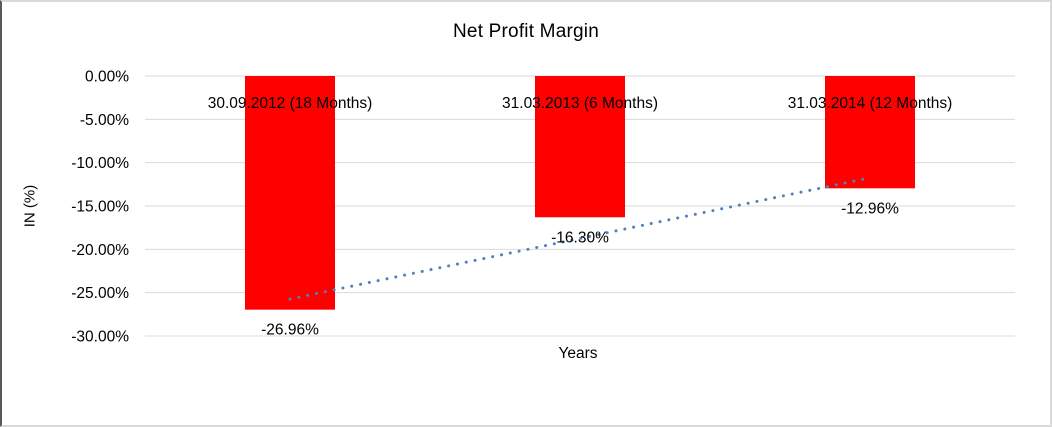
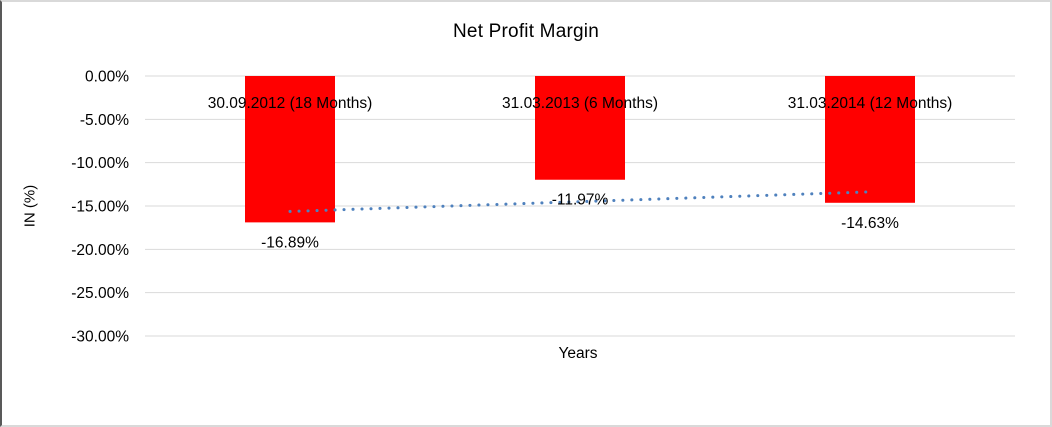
30.09.2012 (18 Months): -26.96% -> -16.89%
31.03.2013 (6 Months): -16.30% -> -11.97%
31.03.2014 (12 Months): -12.96% -> -14.63%
